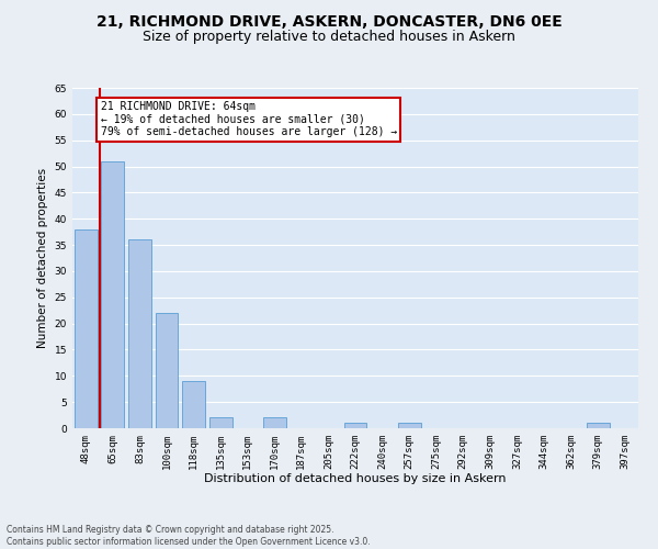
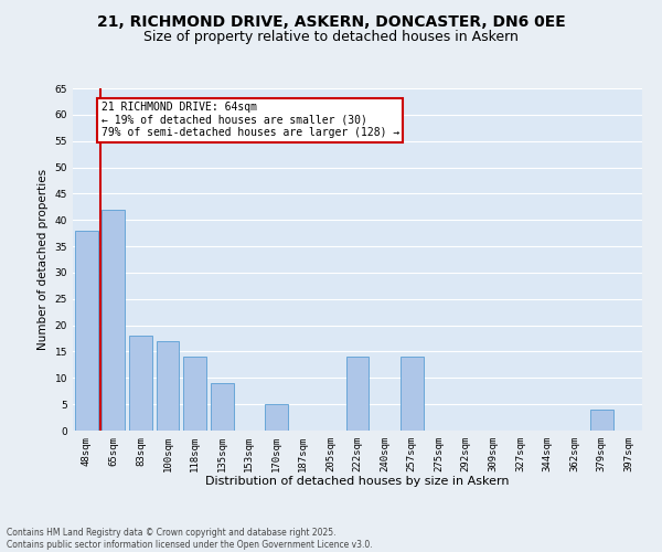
65sqm: 51 -> 42
83sqm: 36 -> 18
100sqm: 22 -> 17
118sqm: 9 -> 14
135sqm: 2 -> 9
170sqm: 2 -> 5
222sqm: 1 -> 14
257sqm: 1 -> 14
379sqm: 1 -> 4
